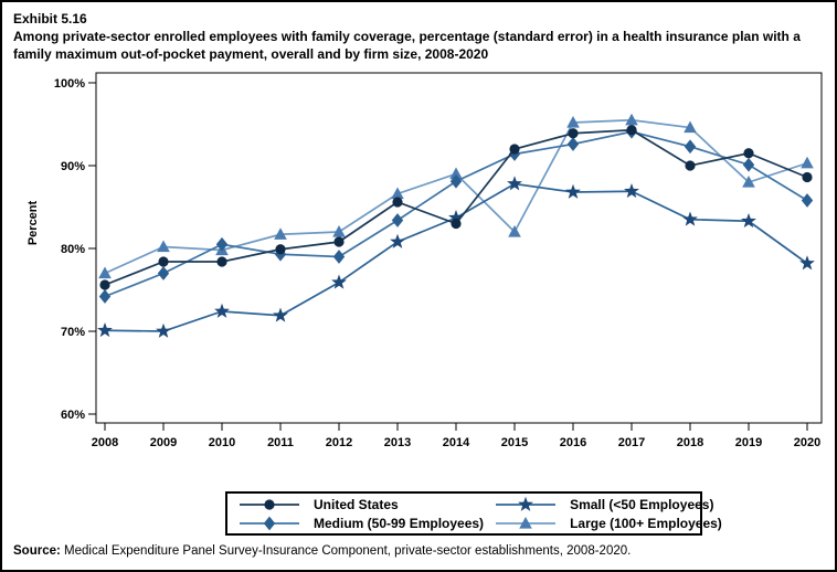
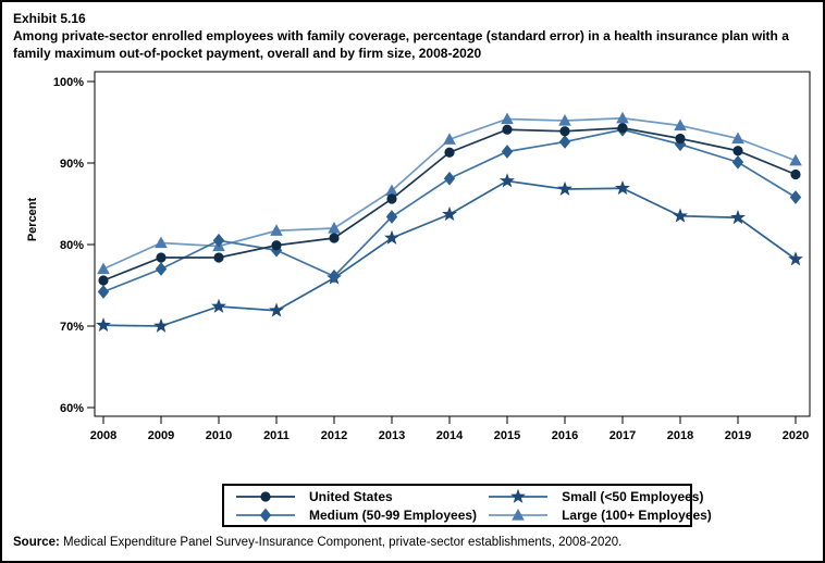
Medium (50-99 Employees)/2012: 79% -> 76%
United States/2014: 83% -> 91%
Large (100+ Employees)/2014: 89% -> 93%
United States/2015: 92% -> 94%
Large (100+ Employees)/2015: 82% -> 95%
United States/2018: 90% -> 93%
Large (100+ Employees)/2019: 88% -> 93%
